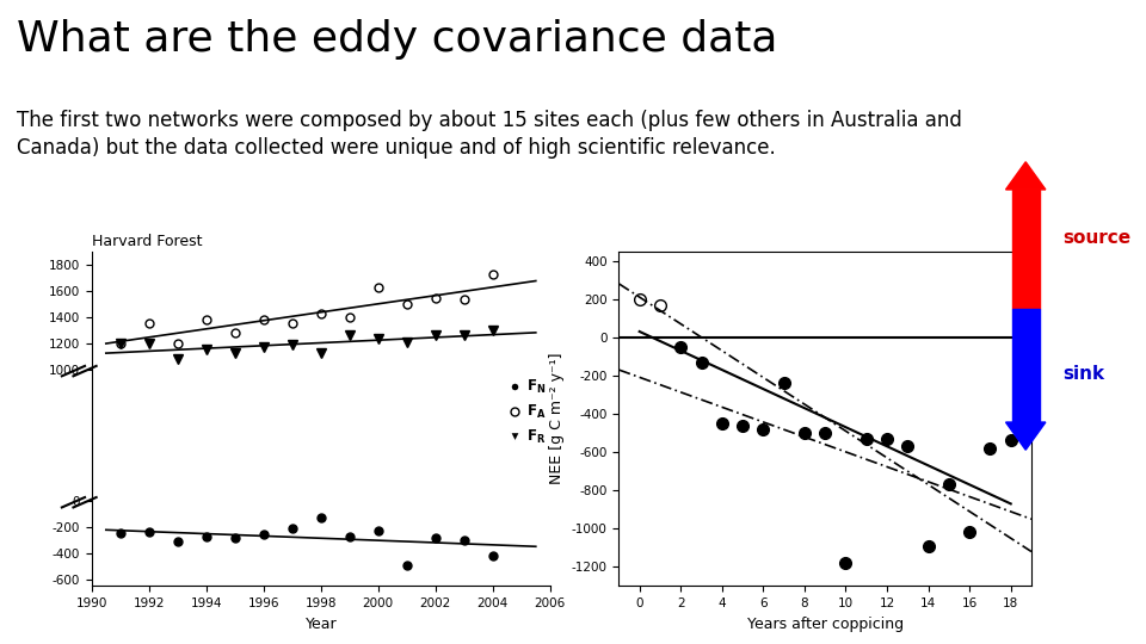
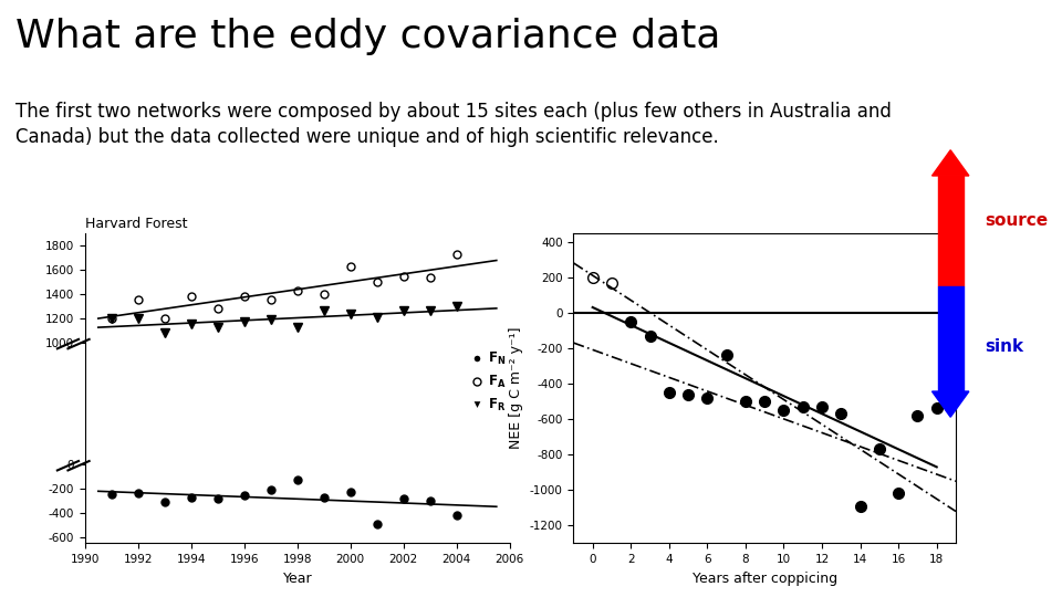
10: -1180 -> -550
